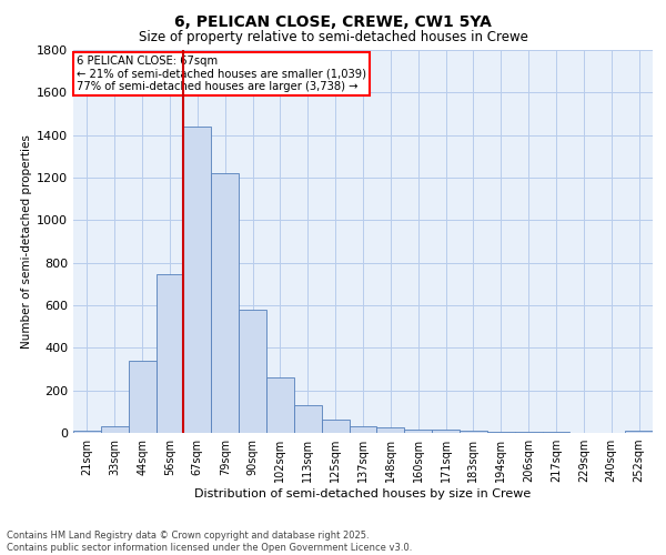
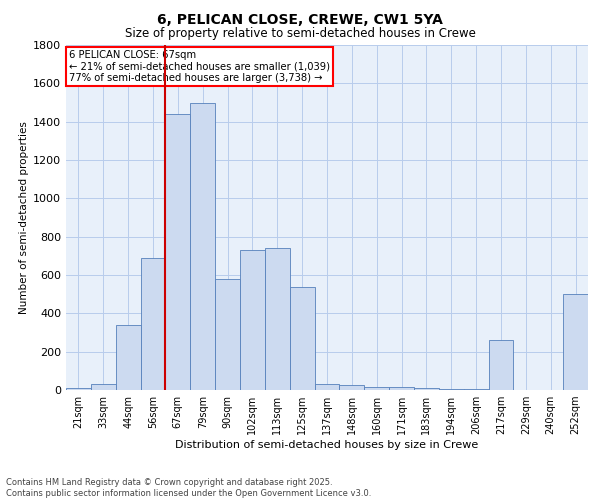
56sqm: 740 -> 690
79sqm: 1220 -> 1500
102sqm: 260 -> 730
113sqm: 130 -> 740
125sqm: 60 -> 540
217sqm: 0 -> 260
252sqm: 10 -> 500
